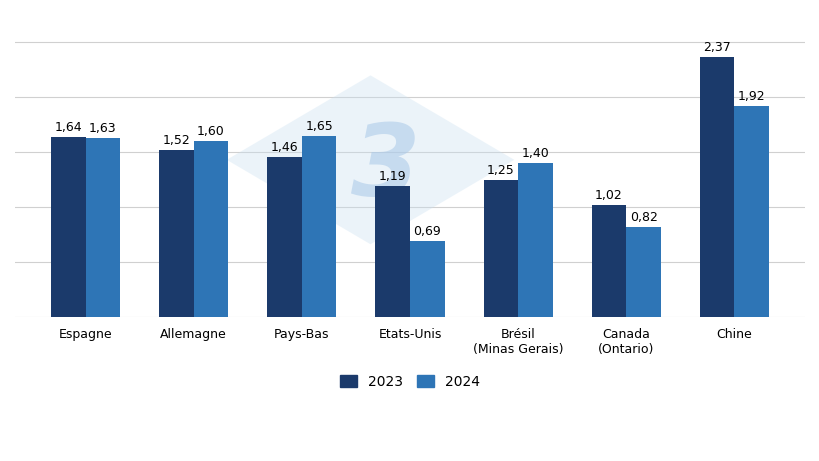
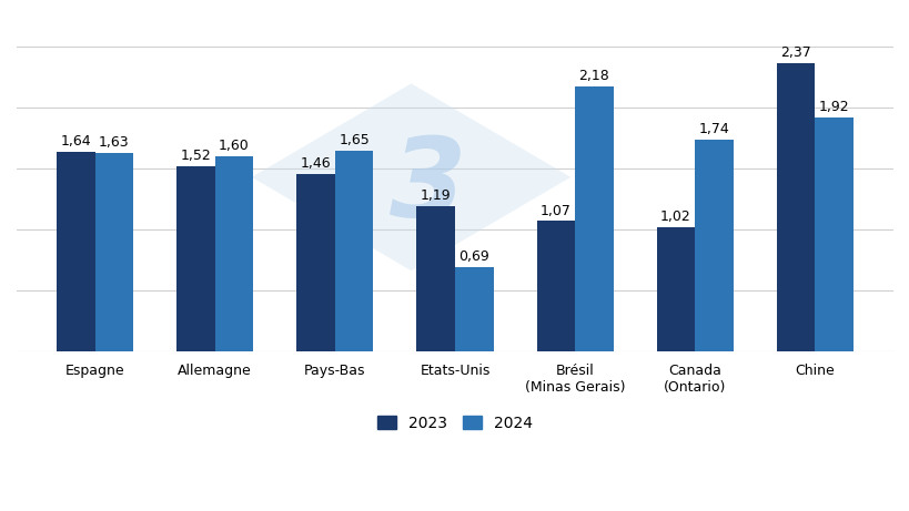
2023/Brésil (Minas Gerais): 1,25 -> 1,07
2024/Brésil (Minas Gerais): 1,40 -> 2,18
2024/Canada (Ontario): 0,82 -> 1,74
